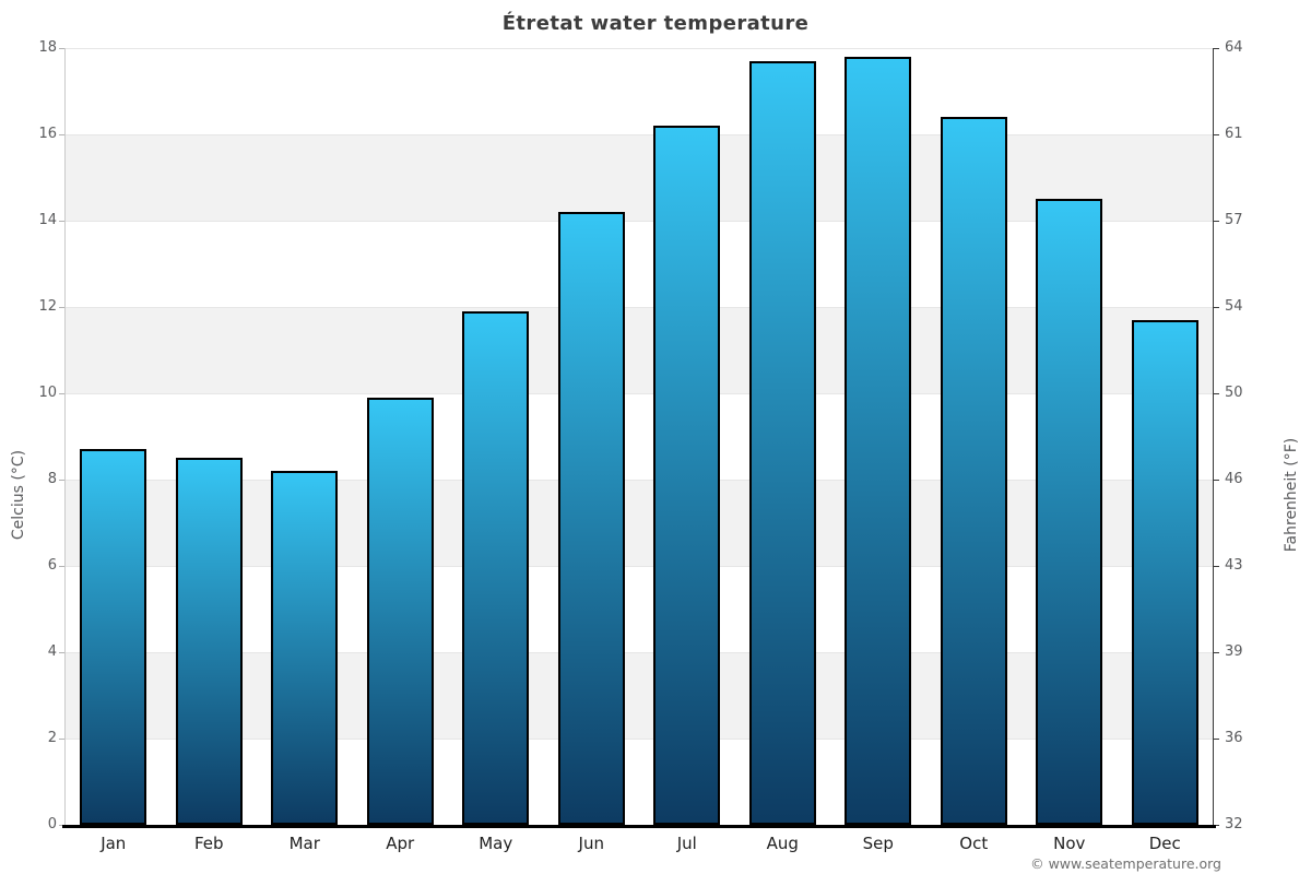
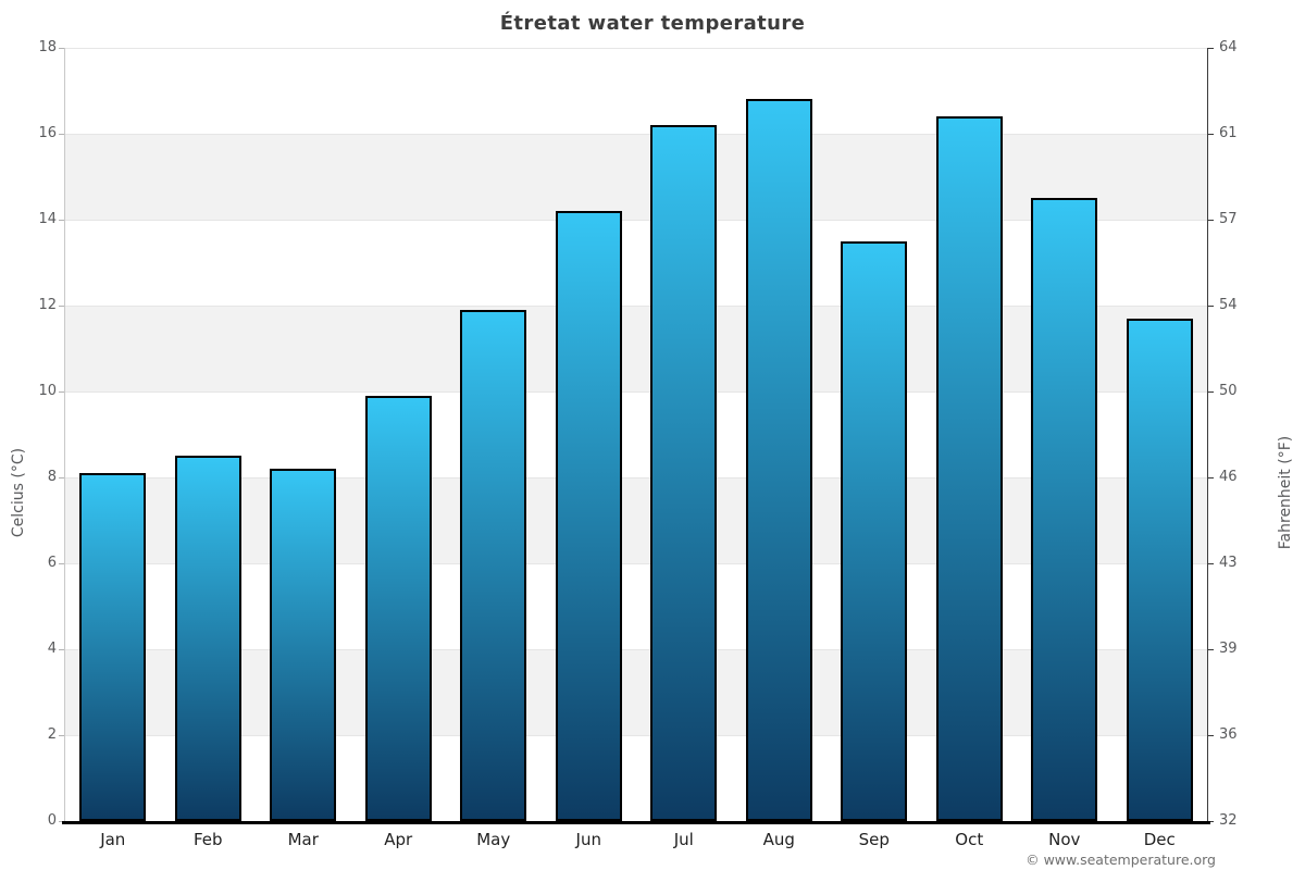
Jan: 8.7 -> 8.1
Aug: 17.7 -> 16.8
Sep: 17.8 -> 13.5
